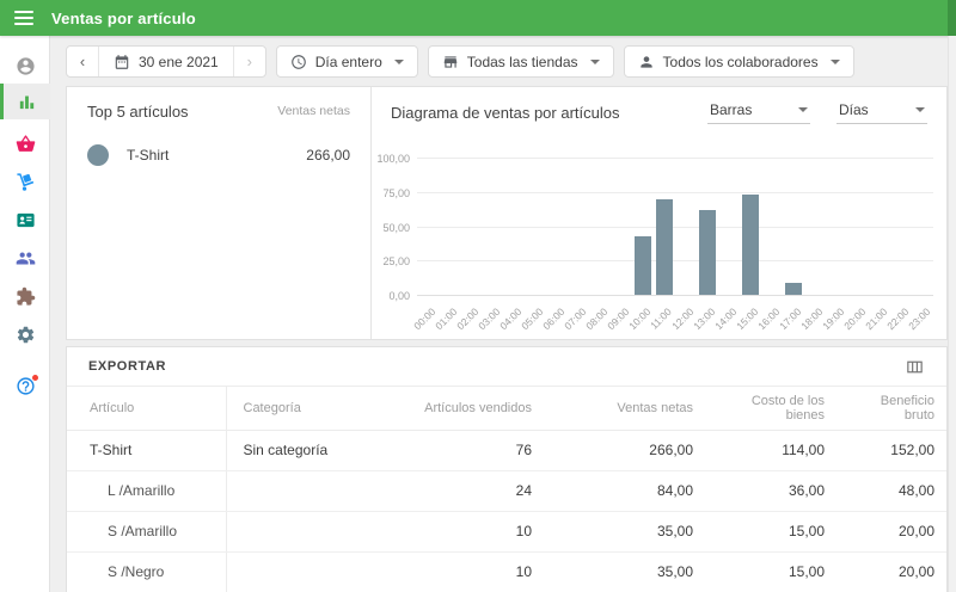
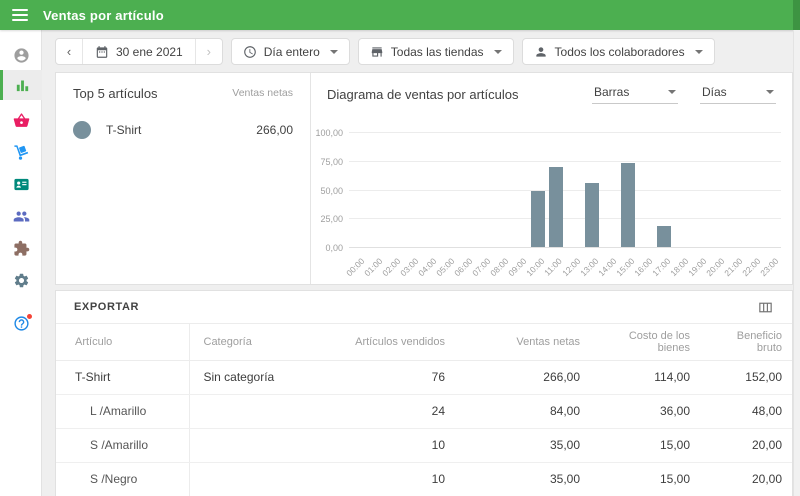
10:00: 43 -> 49
13:00: 62 -> 56
17:00: 9 -> 18
